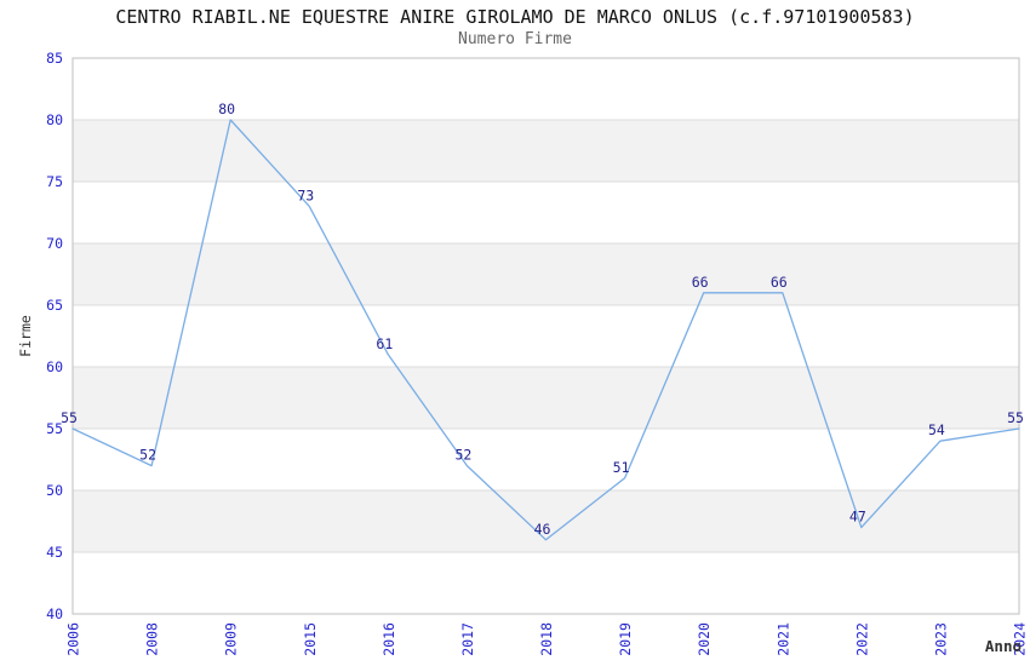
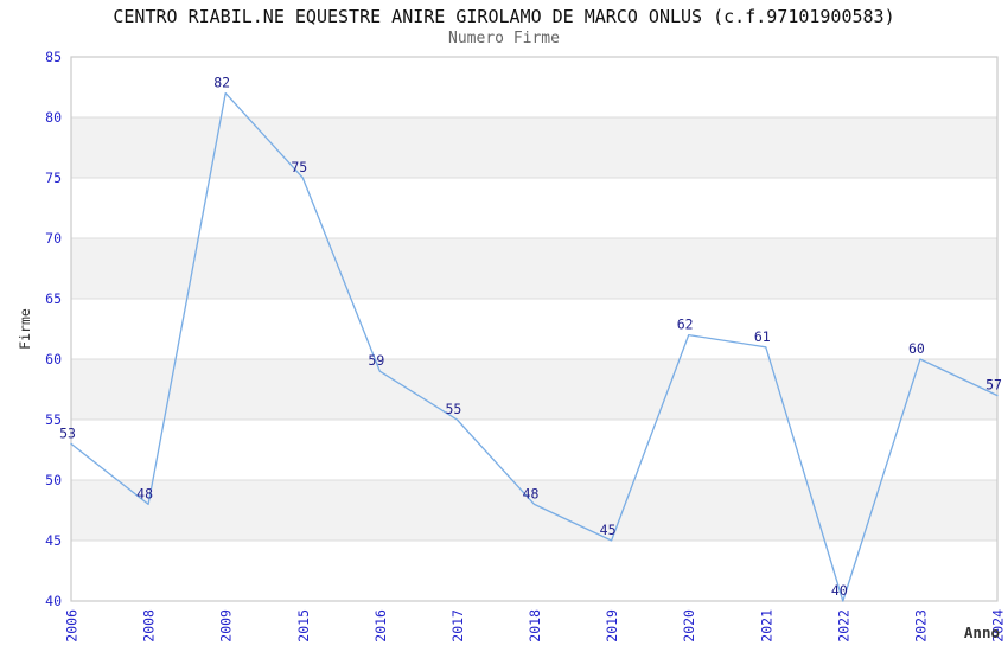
2006: 55 -> 53
2008: 52 -> 48
2009: 80 -> 82
2015: 73 -> 75
2016: 61 -> 59
2017: 52 -> 55
2018: 46 -> 48
2019: 51 -> 45
2020: 66 -> 62
2021: 66 -> 61
2022: 47 -> 40
2023: 54 -> 60
2024: 55 -> 57
